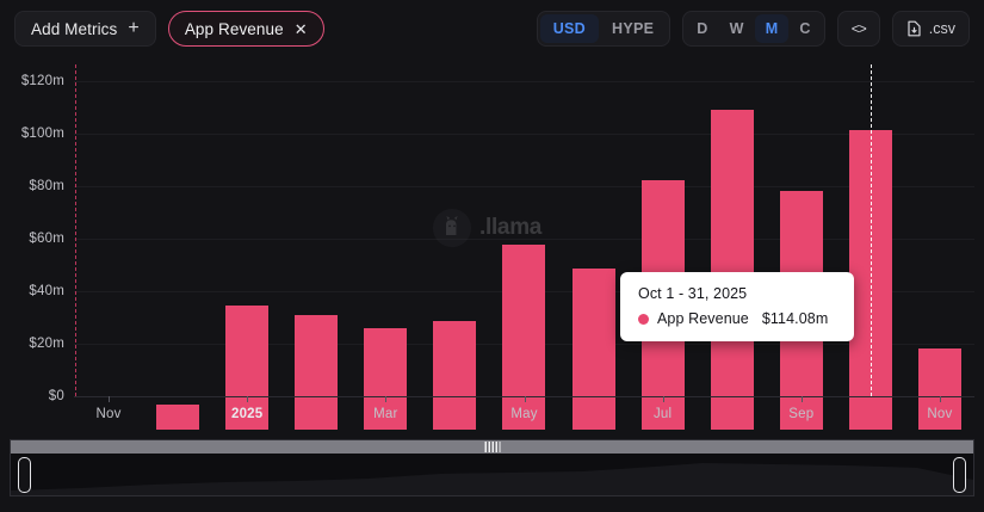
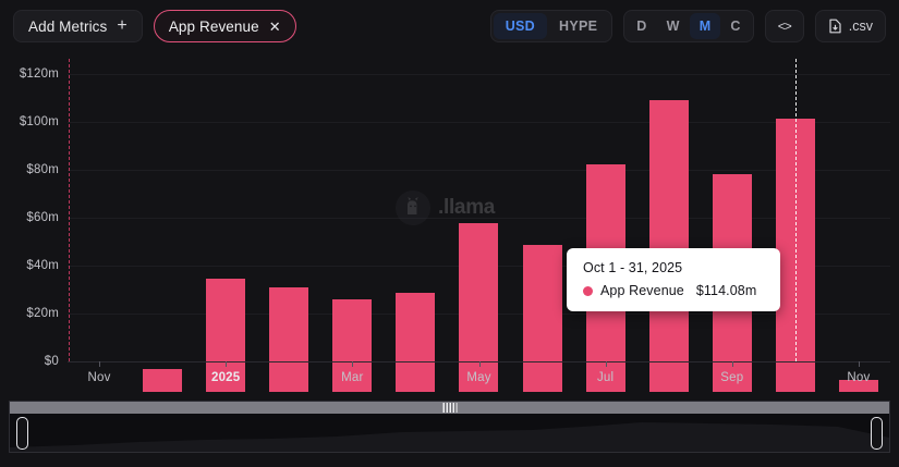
Nov 2025: $31m -> $5m
